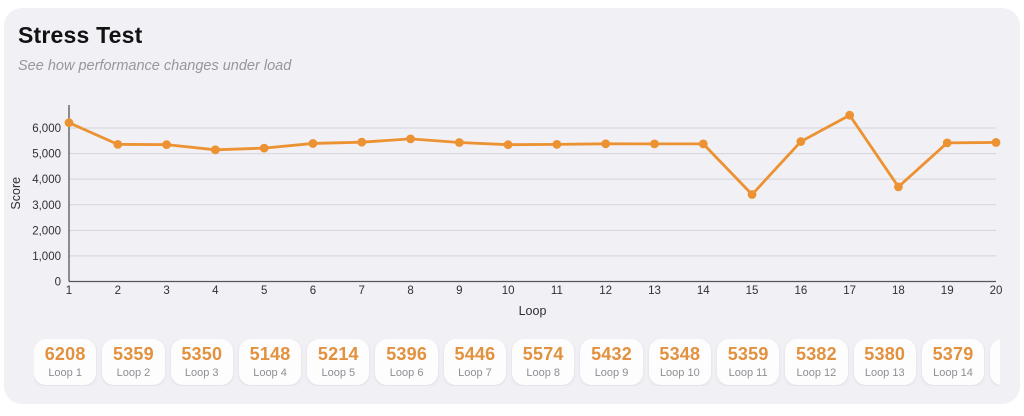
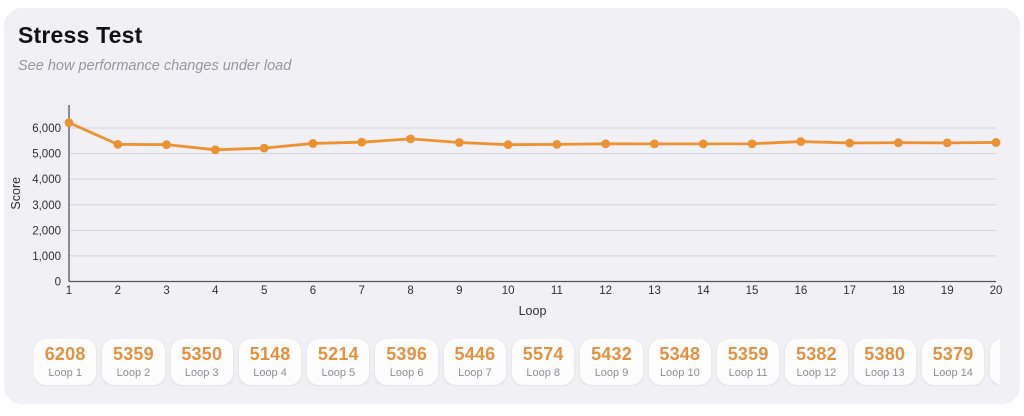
15: 3400 -> 5400
17: 6500 -> 5400
18: 3700 -> 5400
